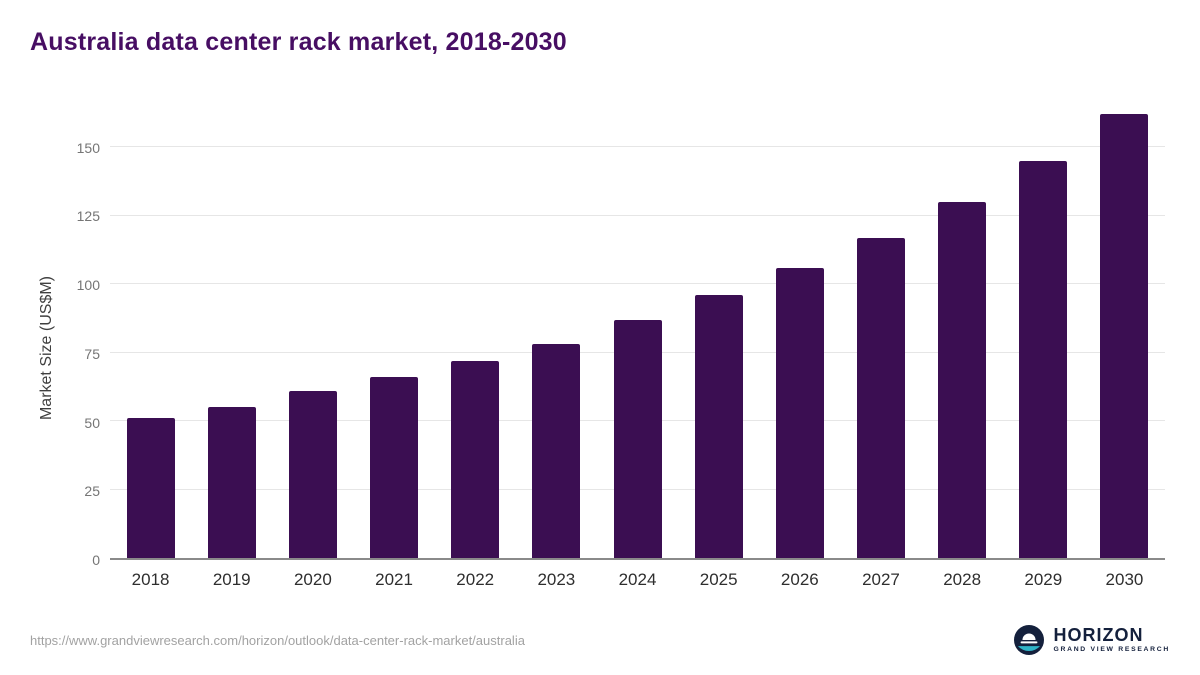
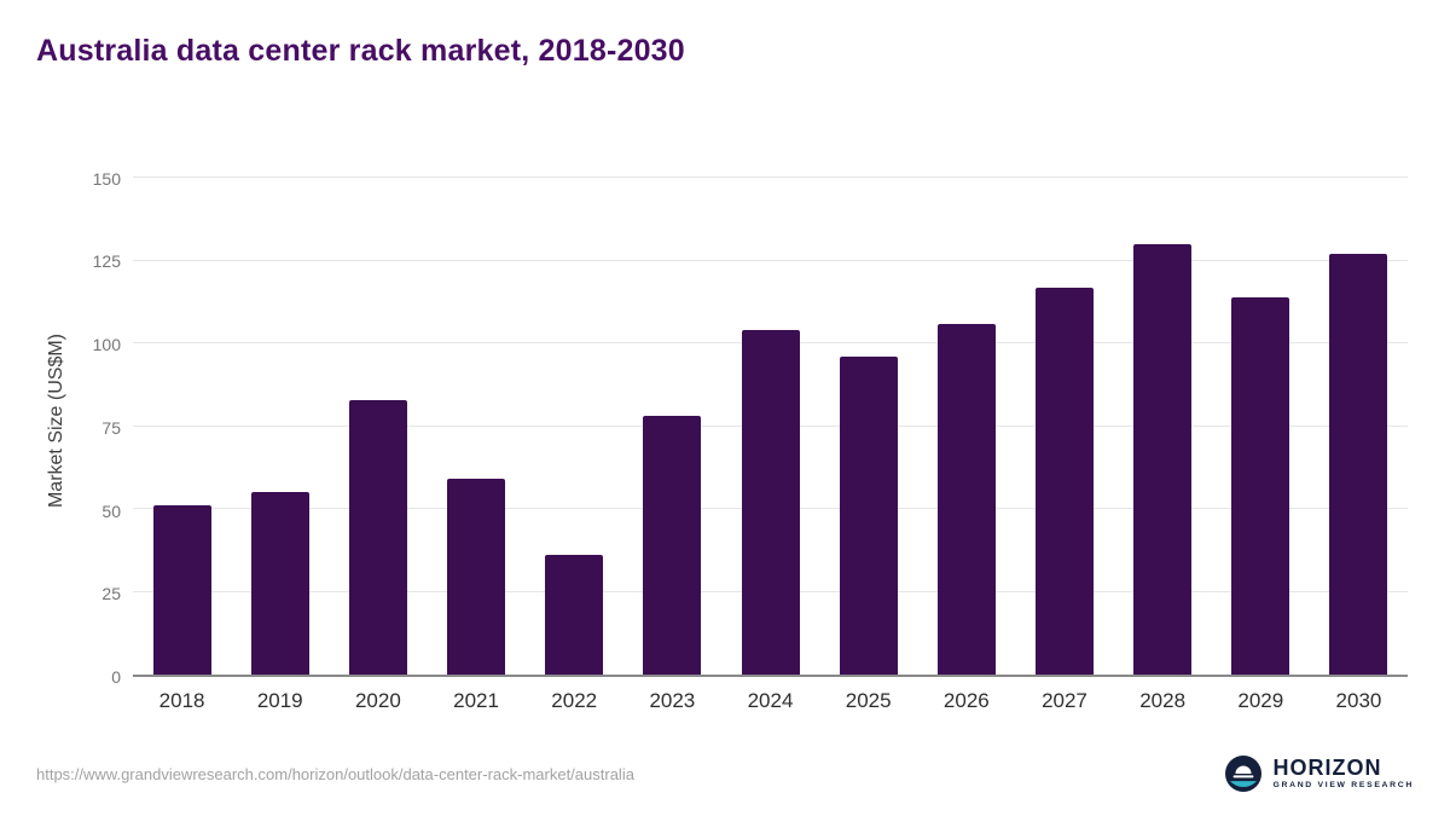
2020: 61 -> 83
2021: 66 -> 59
2022: 72 -> 36
2024: 87 -> 104
2029: 145 -> 114
2030: 162 -> 127
